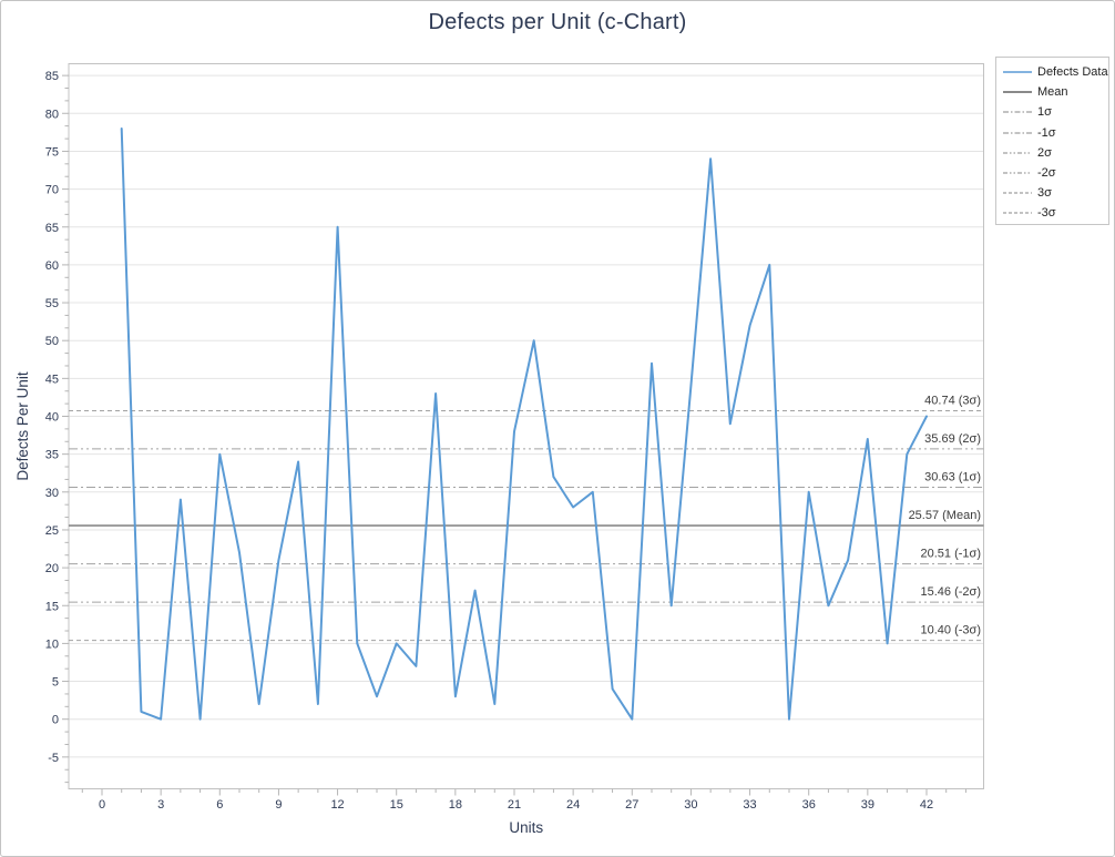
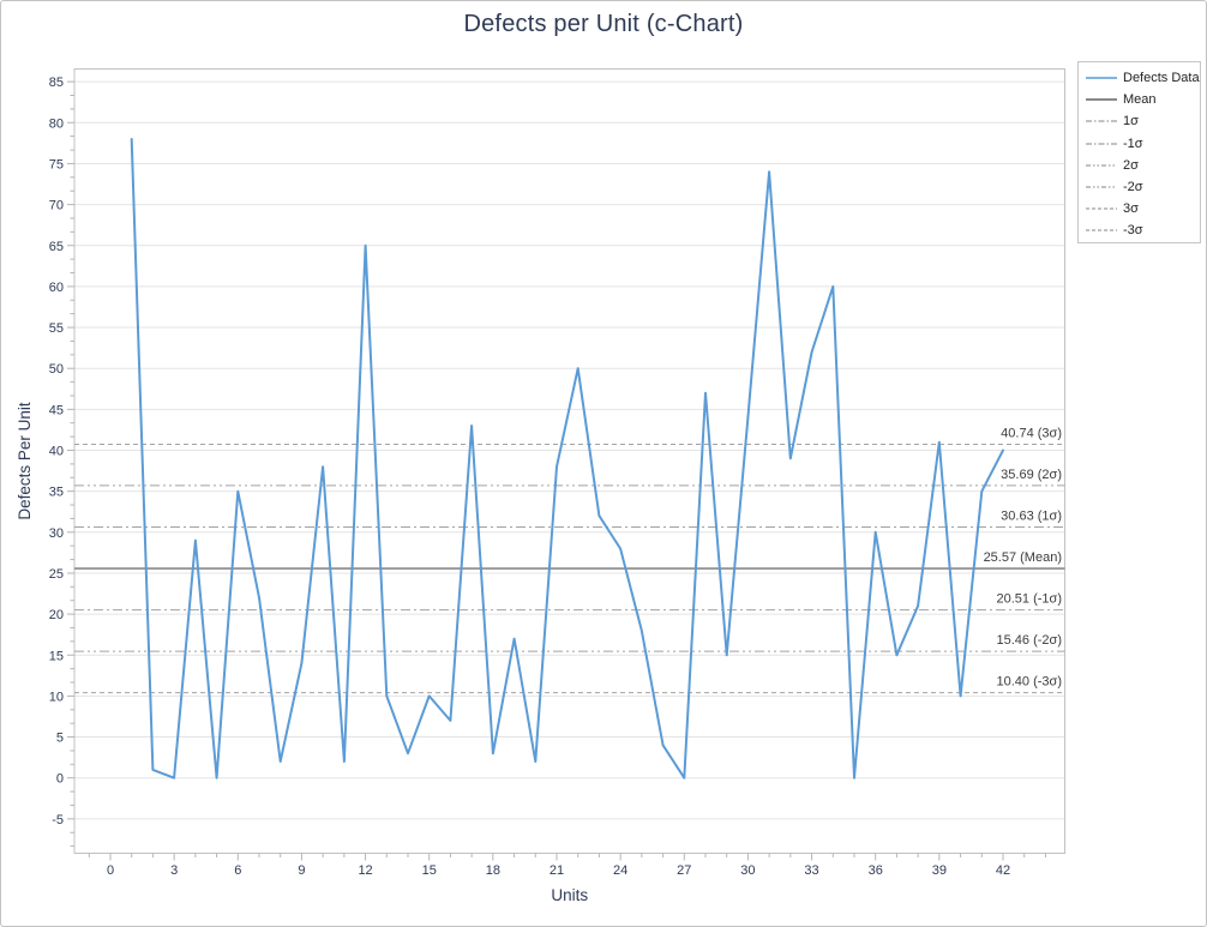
9: 21 -> 14
10: 34 -> 38
25: 30 -> 18
39: 37 -> 41
